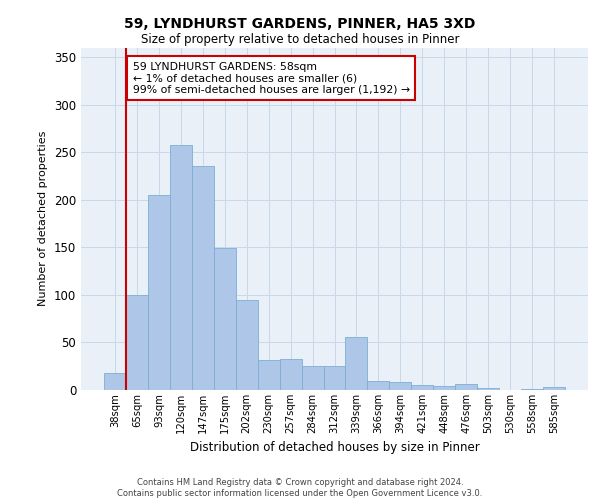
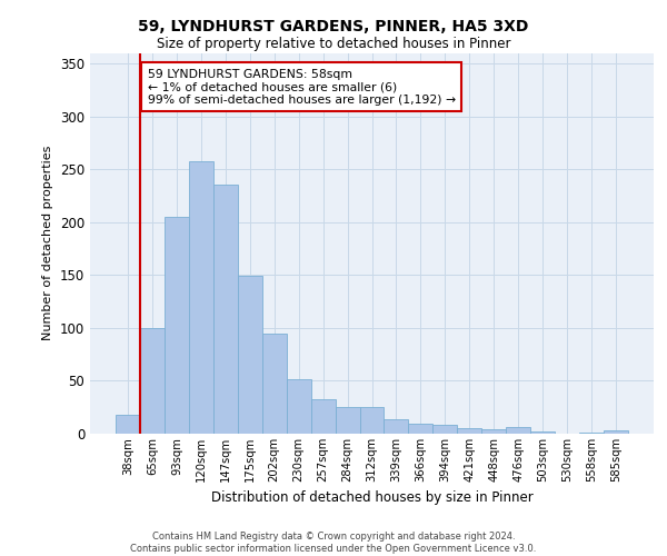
230sqm: 32 -> 52
339sqm: 56 -> 14
